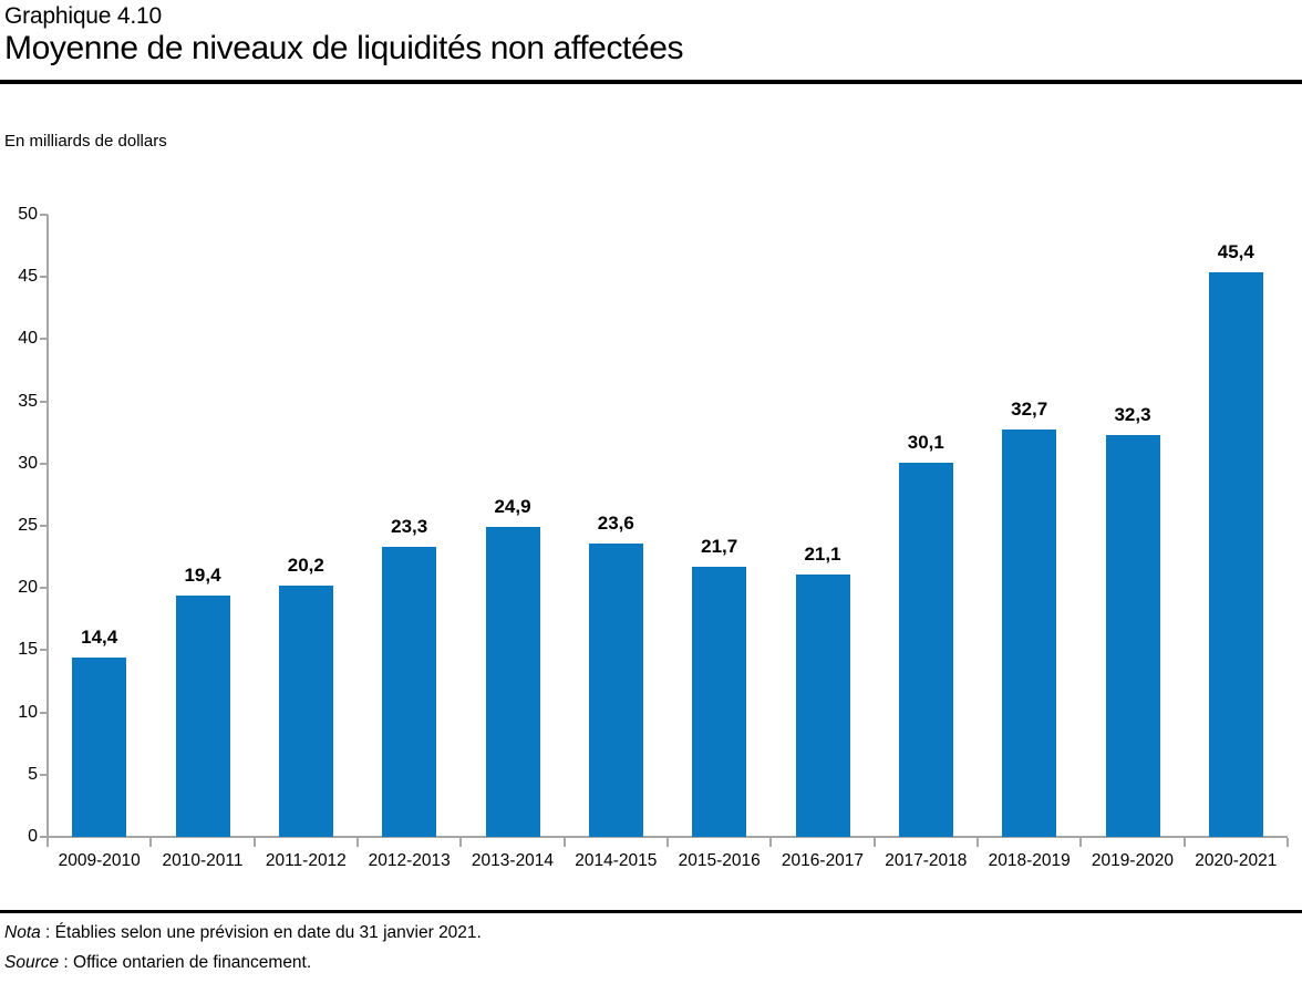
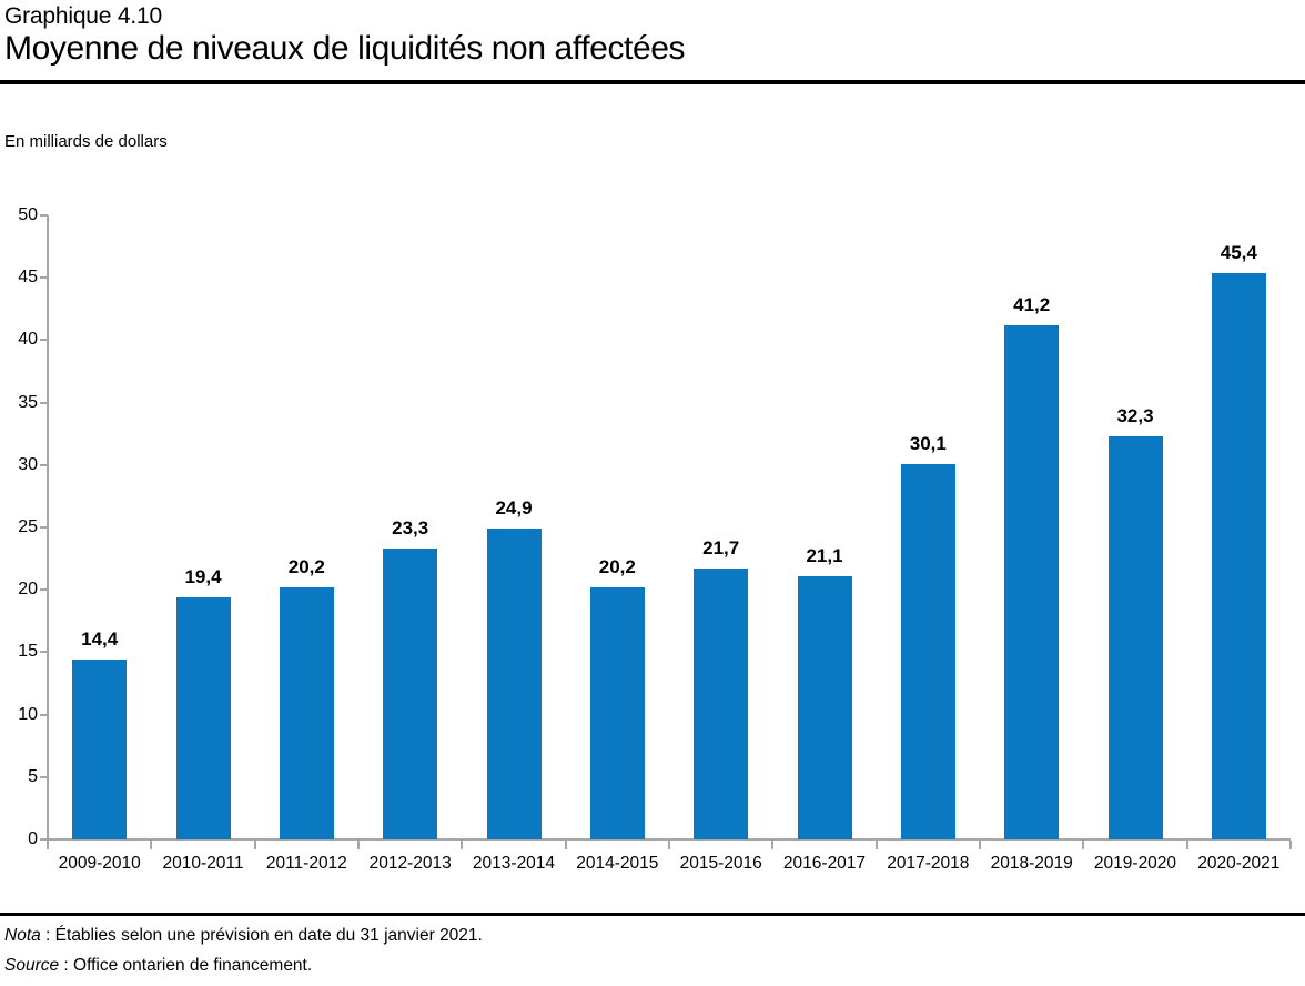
2014-2015: 23,6 -> 20,2
2018-2019: 32,7 -> 41,2
